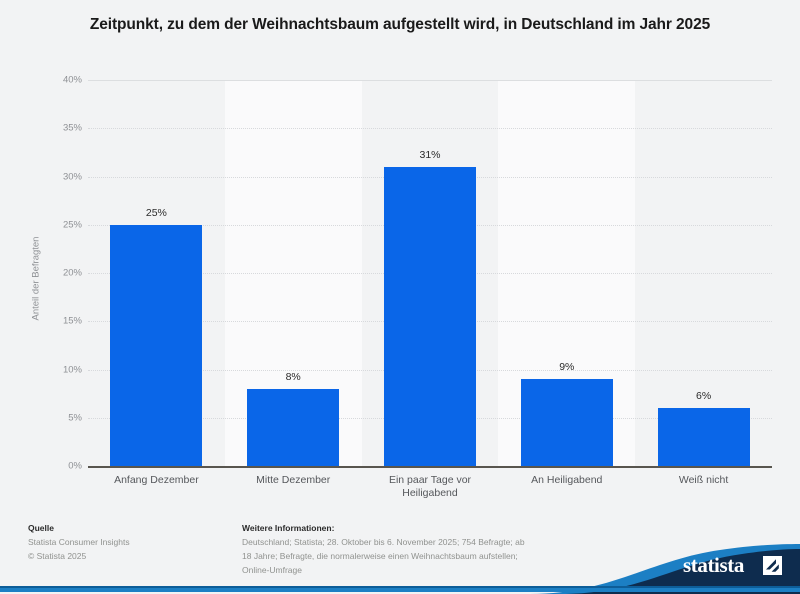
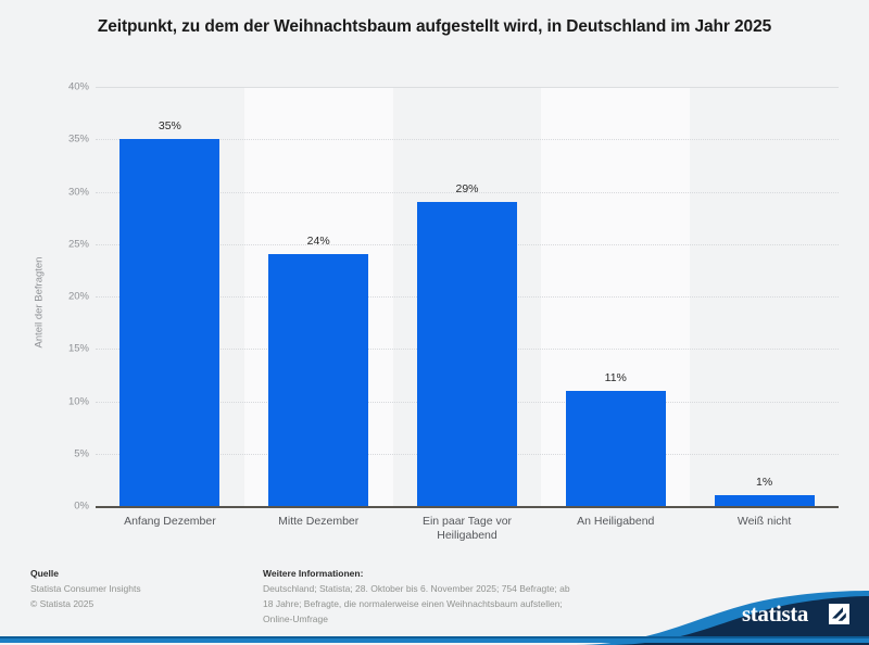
Anfang Dezember: 25% -> 35%
Mitte Dezember: 8% -> 24%
Ein paar Tage vor Heiligabend: 31% -> 29%
An Heiligabend: 9% -> 11%
Weiß nicht: 6% -> 1%
